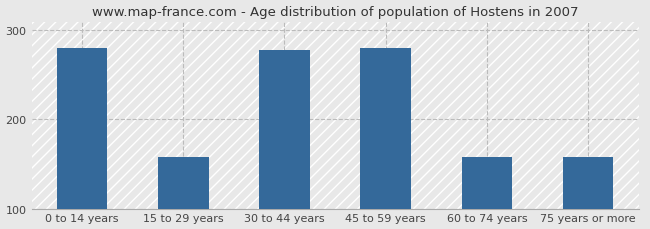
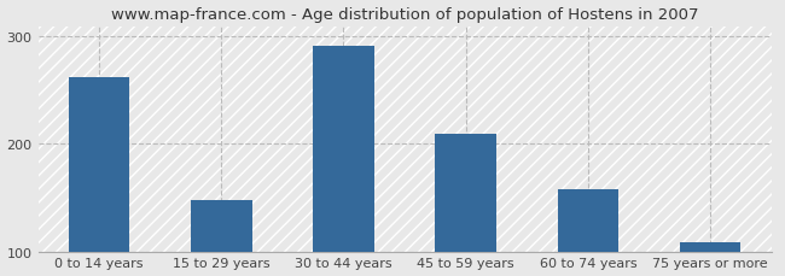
0 to 14 years: 280 -> 262
15 to 29 years: 158 -> 148
30 to 44 years: 278 -> 292
45 to 59 years: 280 -> 210
75 years or more: 158 -> 108
